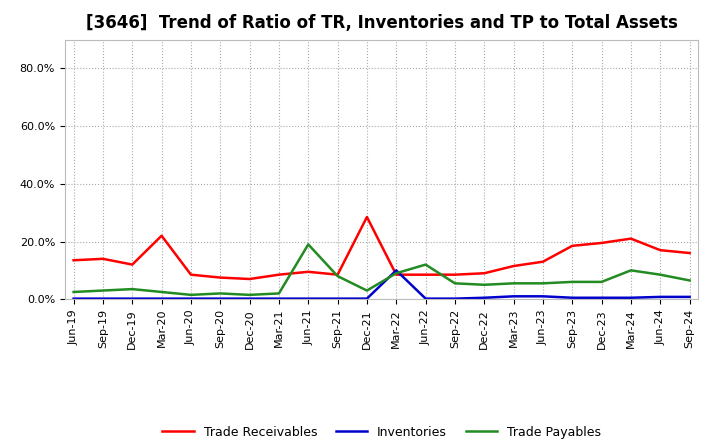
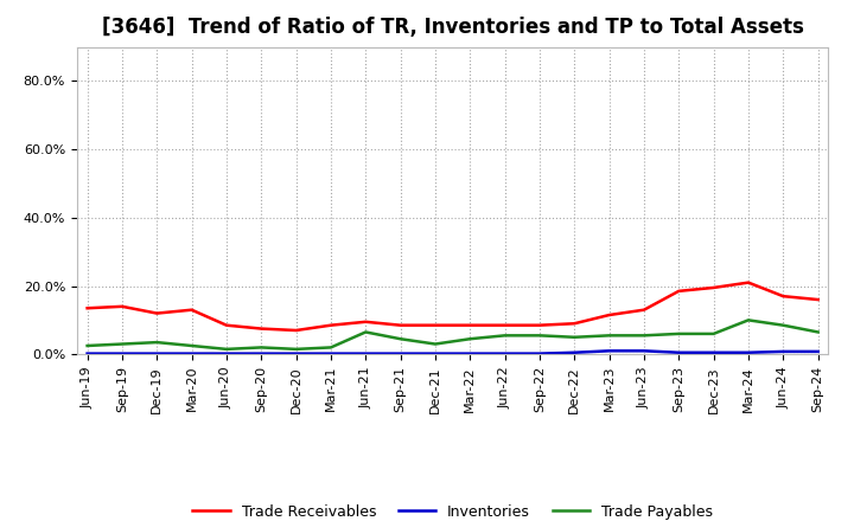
Trade Receivables/Mar-20: 22.0% -> 13.0%
Trade Payables/Jun-21: 19.0% -> 6.5%
Trade Payables/Sep-21: 8.0% -> 4.5%
Trade Receivables/Dec-21: 28.5% -> 8.5%
Inventories/Mar-22: 10.0% -> 0.2%
Trade Payables/Mar-22: 9.0% -> 4.5%
Trade Payables/Jun-22: 12.0% -> 5.5%
